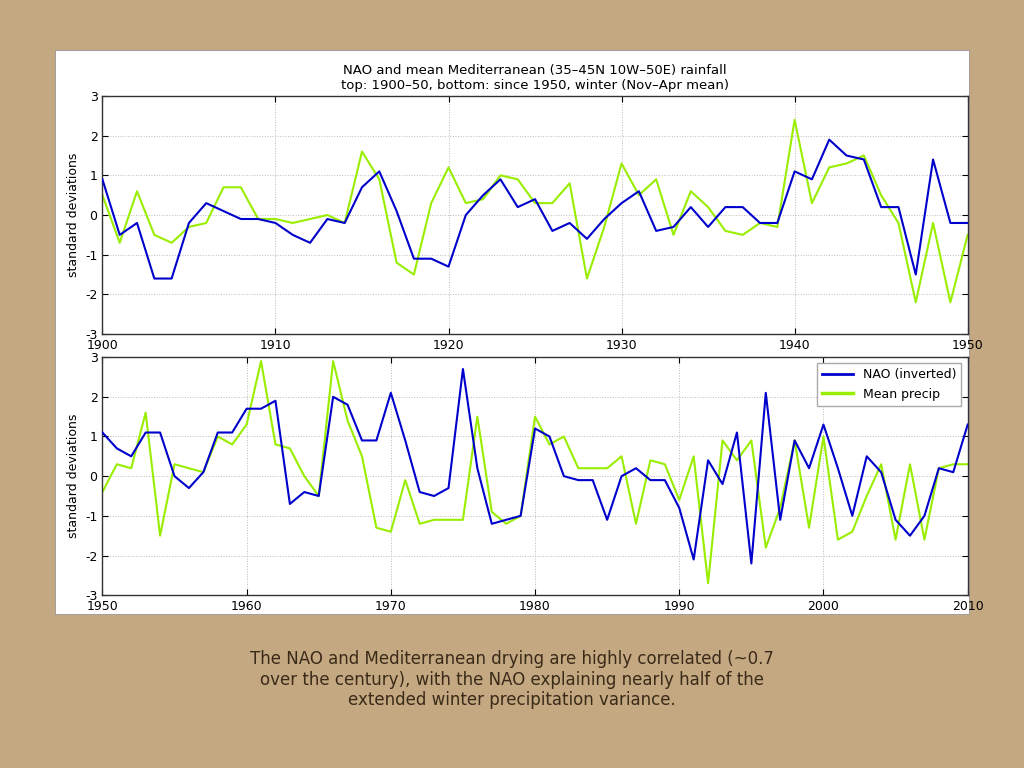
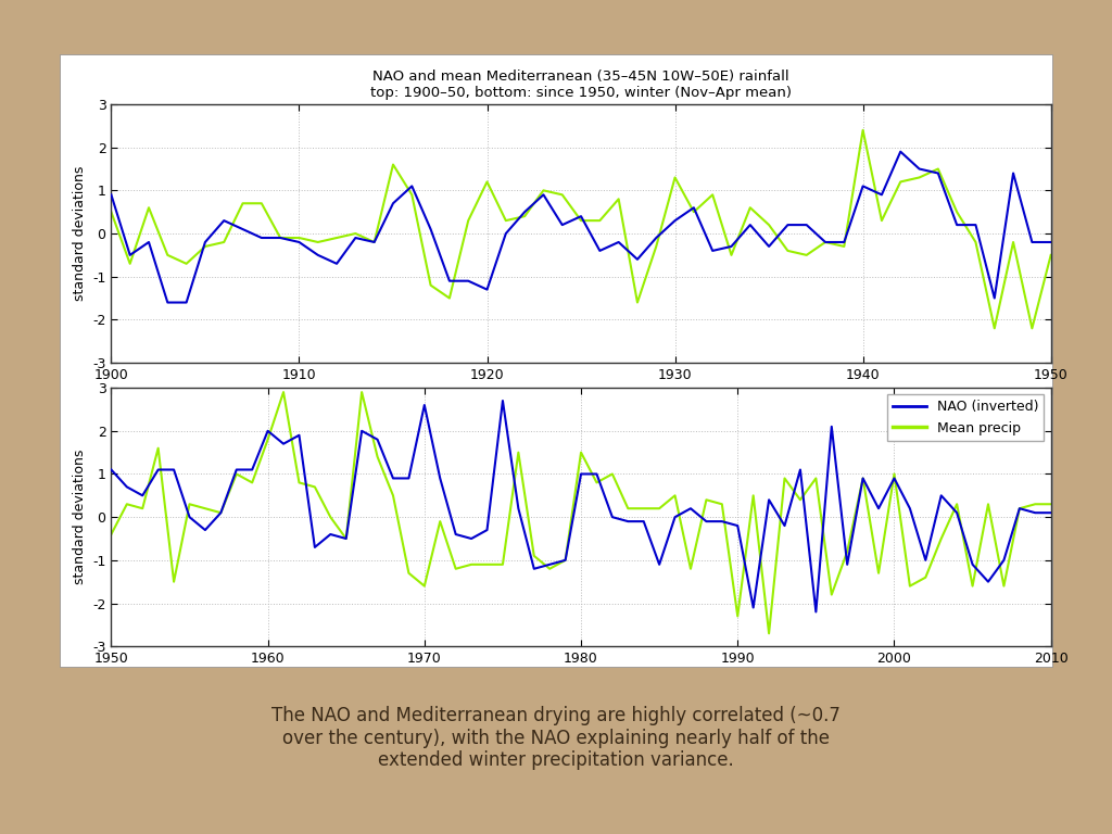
NAO (inverted)/1960: 1.7 -> 2.0
Mean precip/1960: 1.3 -> 1.8
NAO (inverted)/1970: 2.1 -> 2.6
Mean precip/1970: -1.4 -> -1.6
NAO (inverted)/1980: 1.2 -> 1.0
NAO (inverted)/1990: -0.8 -> -0.2
Mean precip/1990: -0.6 -> -2.3
NAO (inverted)/2000: 1.3 -> 0.9
NAO (inverted)/2010: 1.3 -> 0.1
